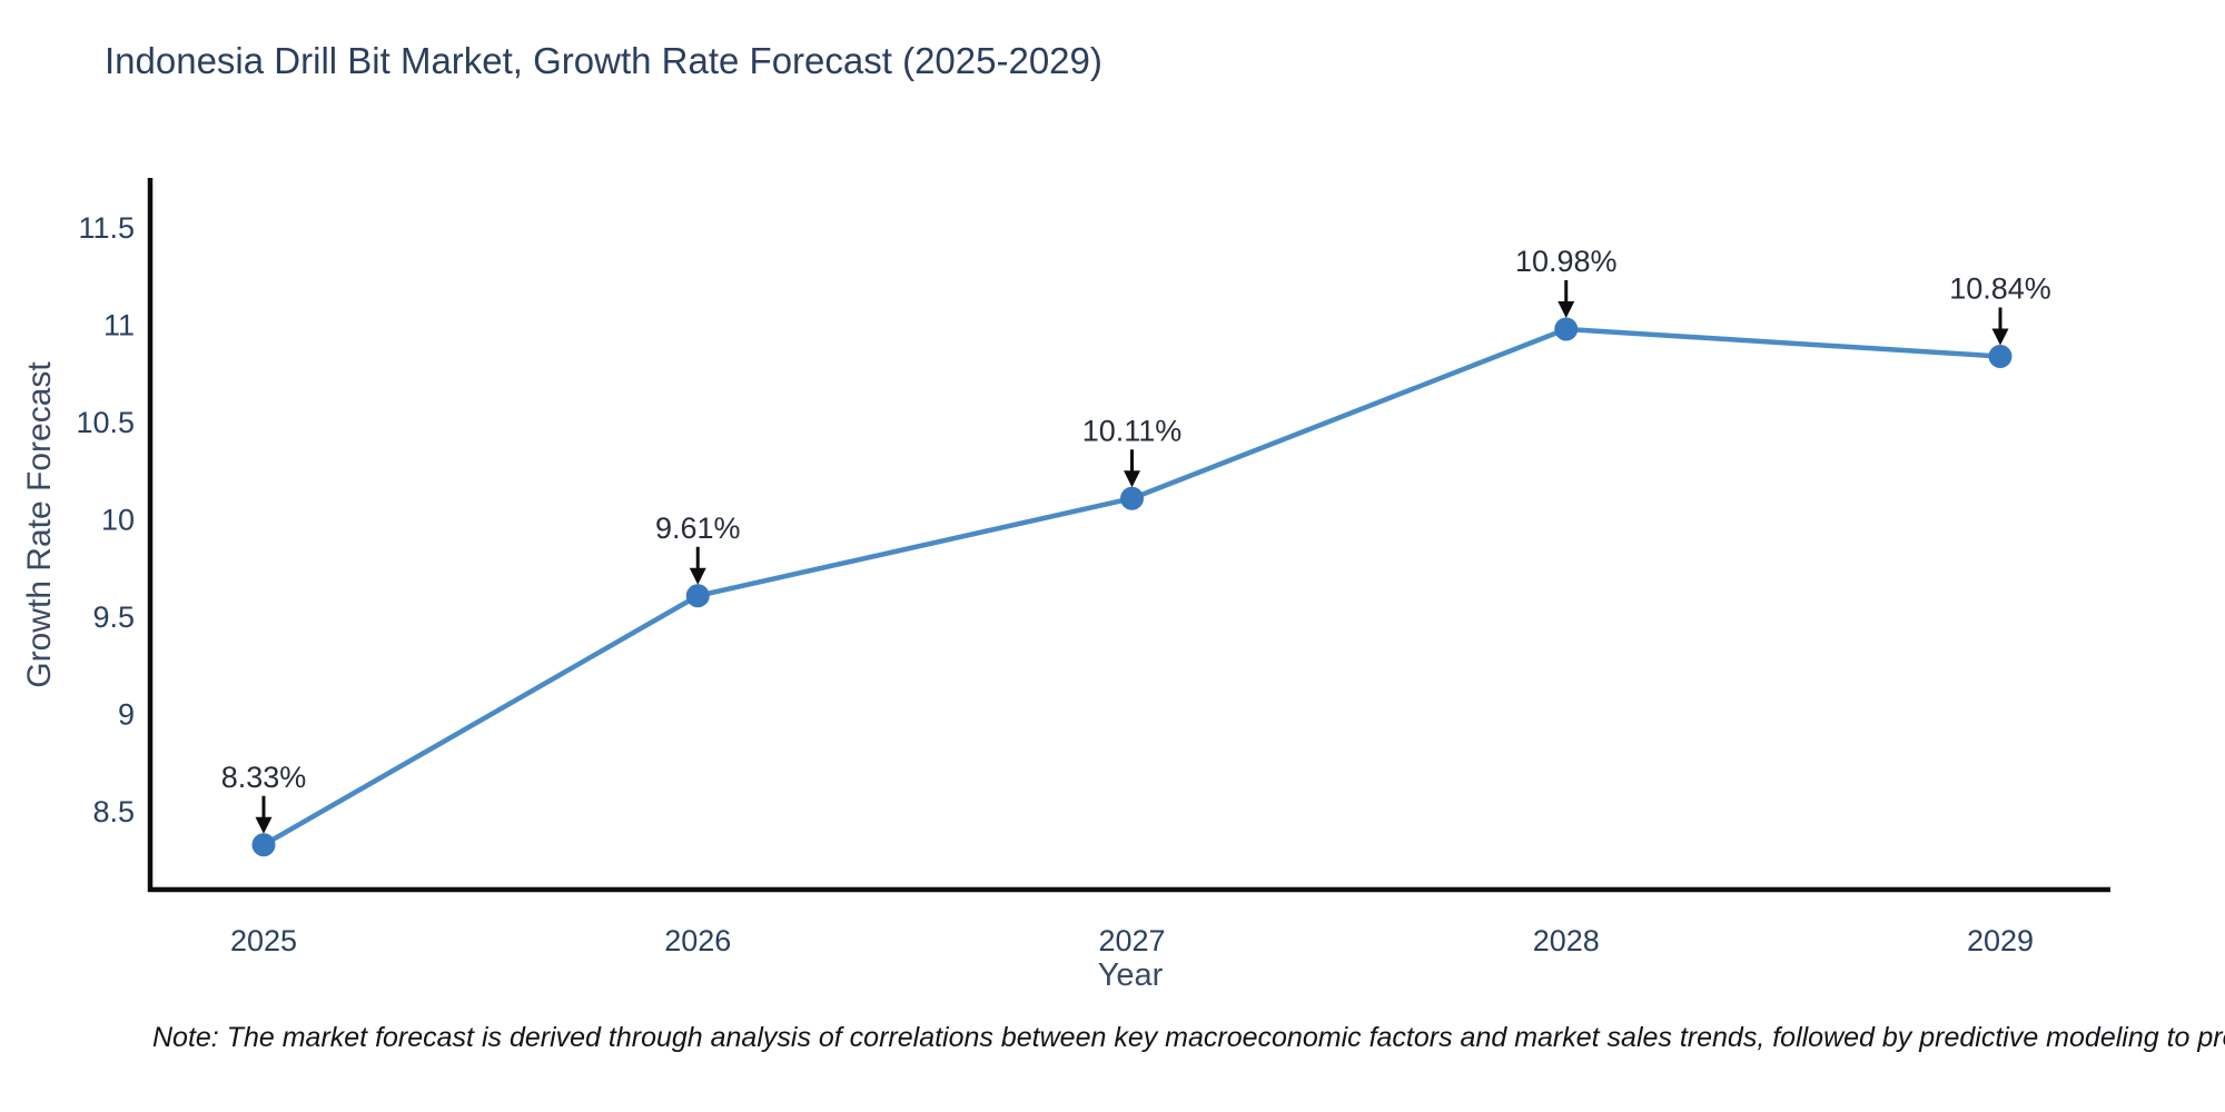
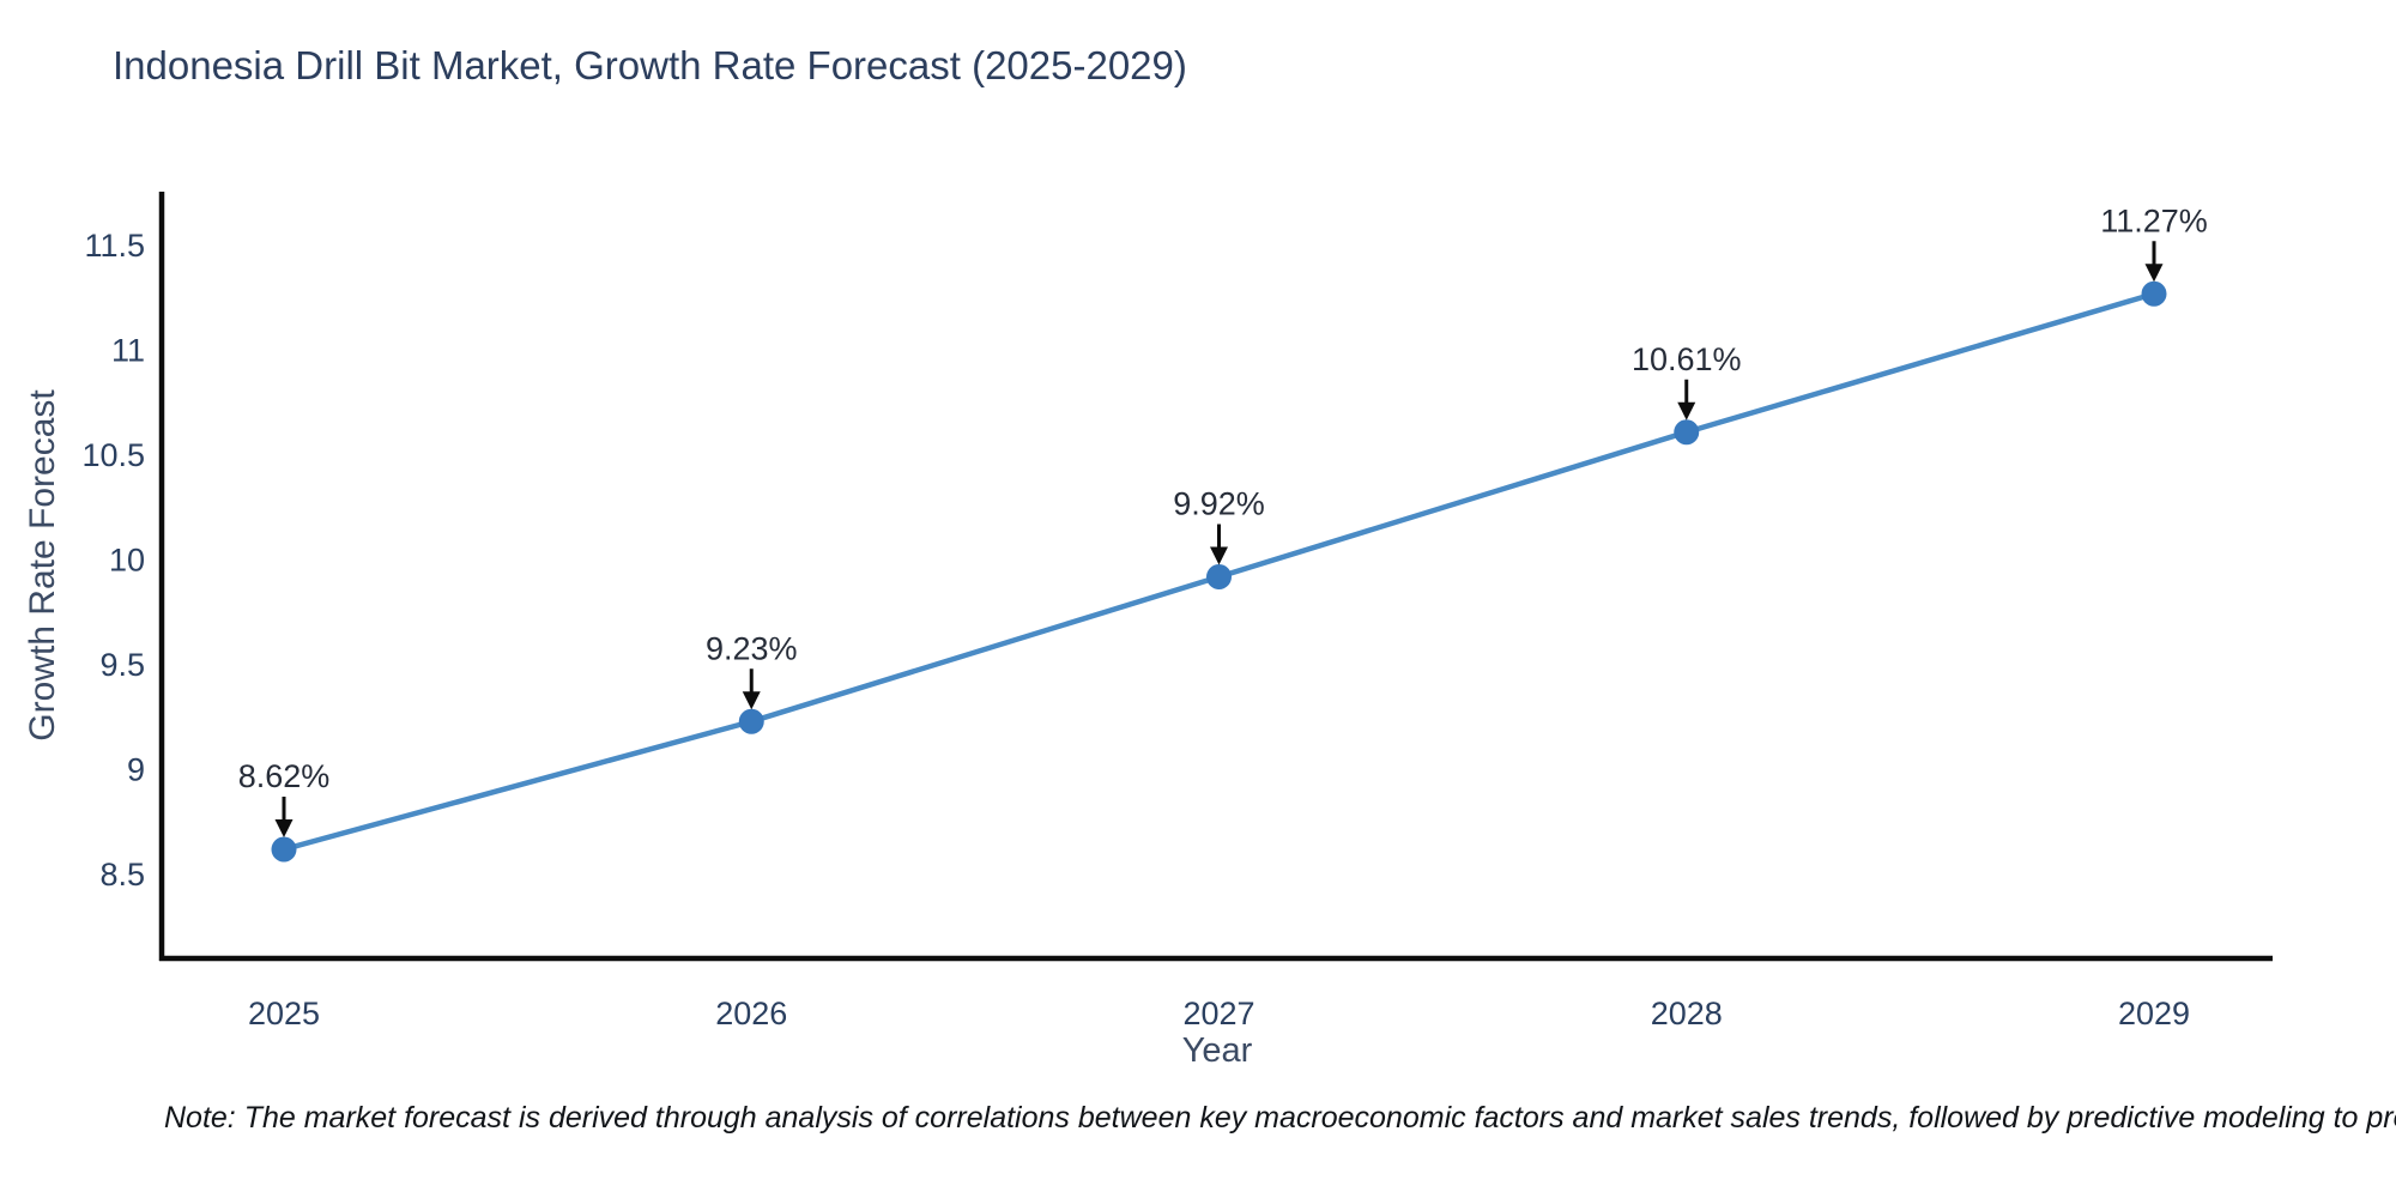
2025: 8.33% -> 8.62%
2026: 9.61% -> 9.23%
2027: 10.11% -> 9.92%
2028: 10.98% -> 10.61%
2029: 10.84% -> 11.27%
